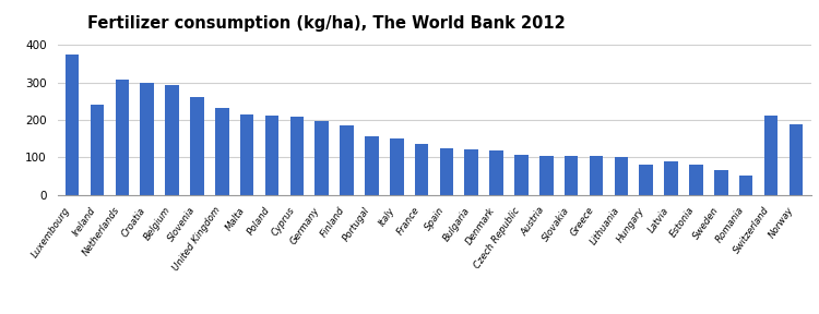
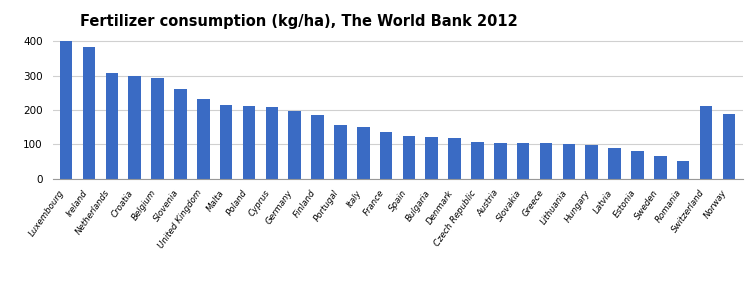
Luxembourg: 375 -> 401
Ireland: 240 -> 385
Hungary: 80 -> 98
